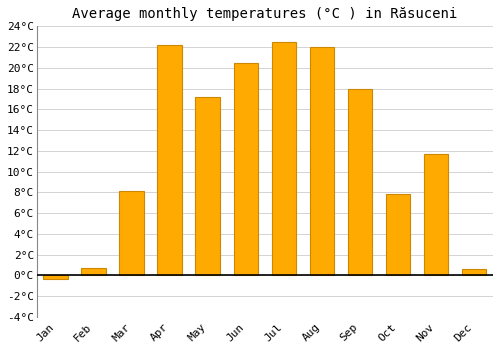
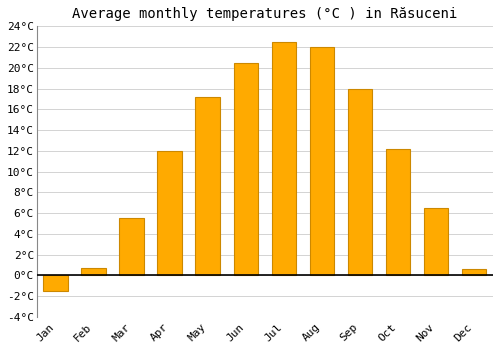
Jan: -0.4°C -> -1.5°C
Mar: 8.1°C -> 5.5°C
Apr: 22.2°C -> 12.0°C
Oct: 7.8°C -> 12.2°C
Nov: 11.7°C -> 6.5°C
